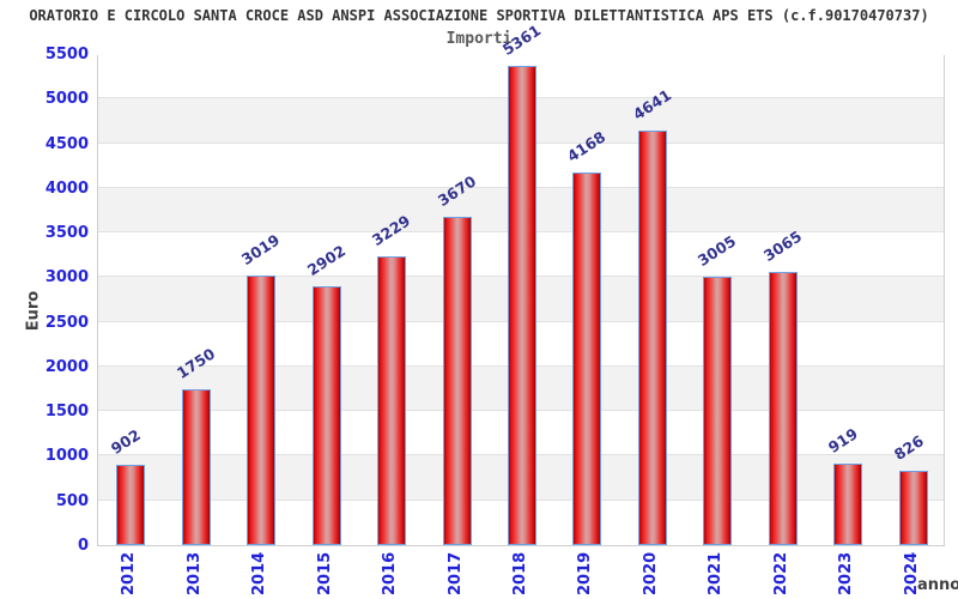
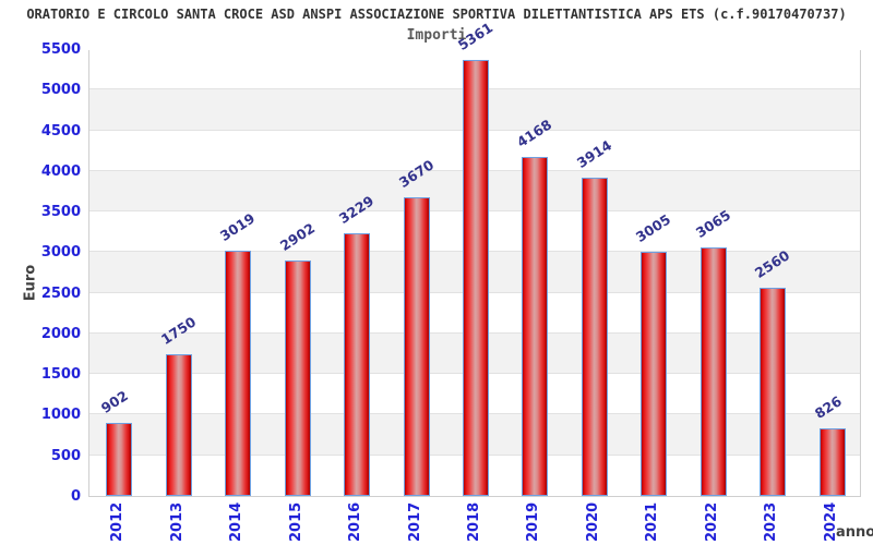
2020: 4641 -> 3914
2023: 919 -> 2560
